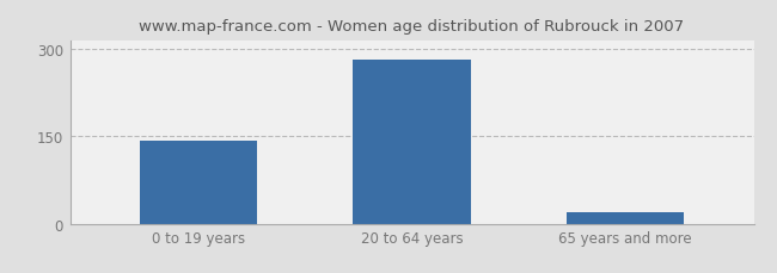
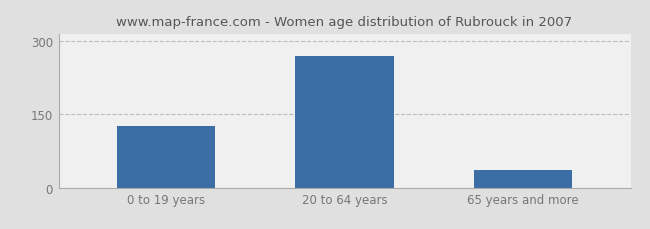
0 to 19 years: 143 -> 125
20 to 64 years: 282 -> 270
65 years and more: 19 -> 35
